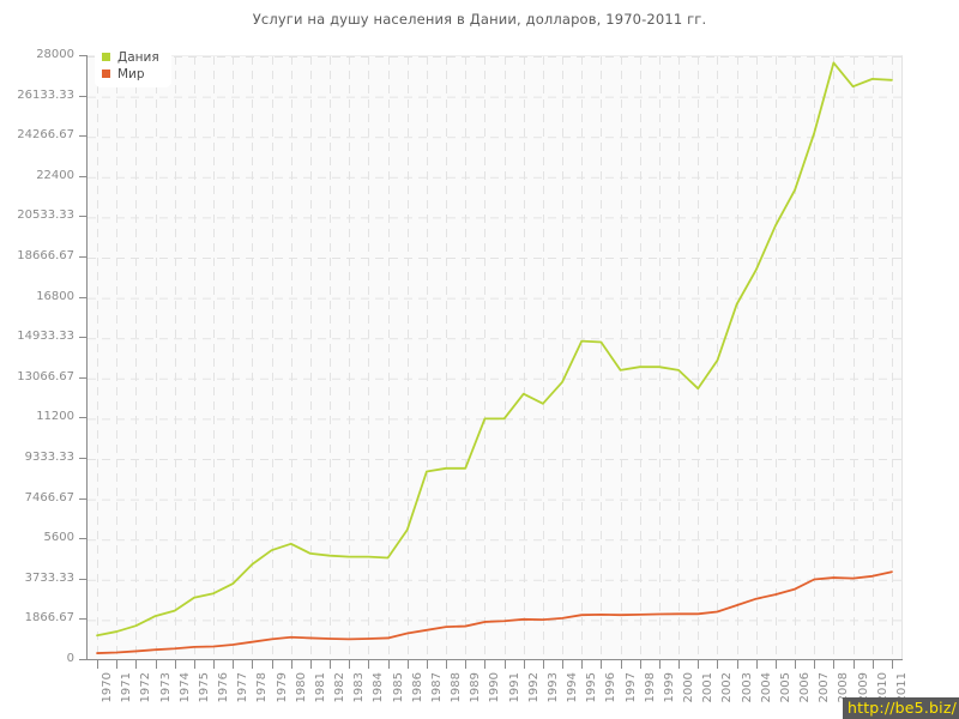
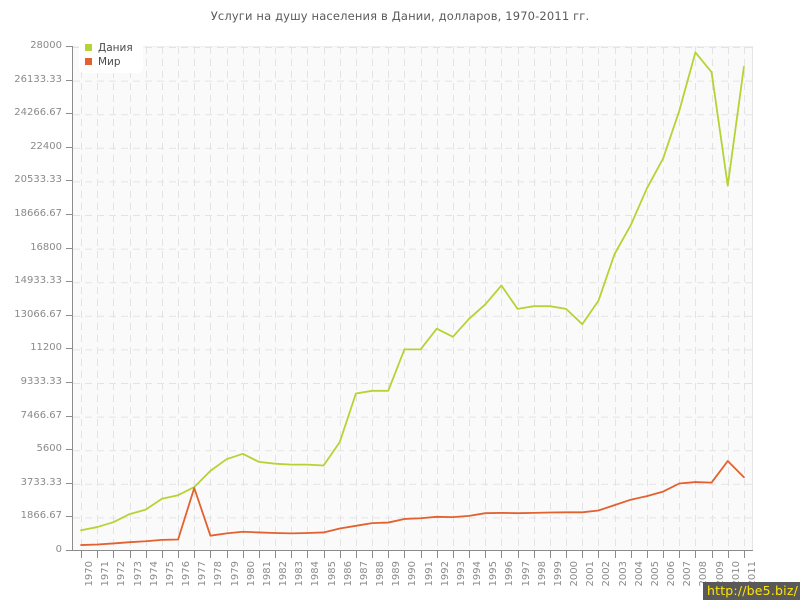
Мир/1977: 700 -> 3500
Дания/1995: 14800 -> 13700
Дания/2010: 27000 -> 20300
Мир/2010: 3900 -> 5000
